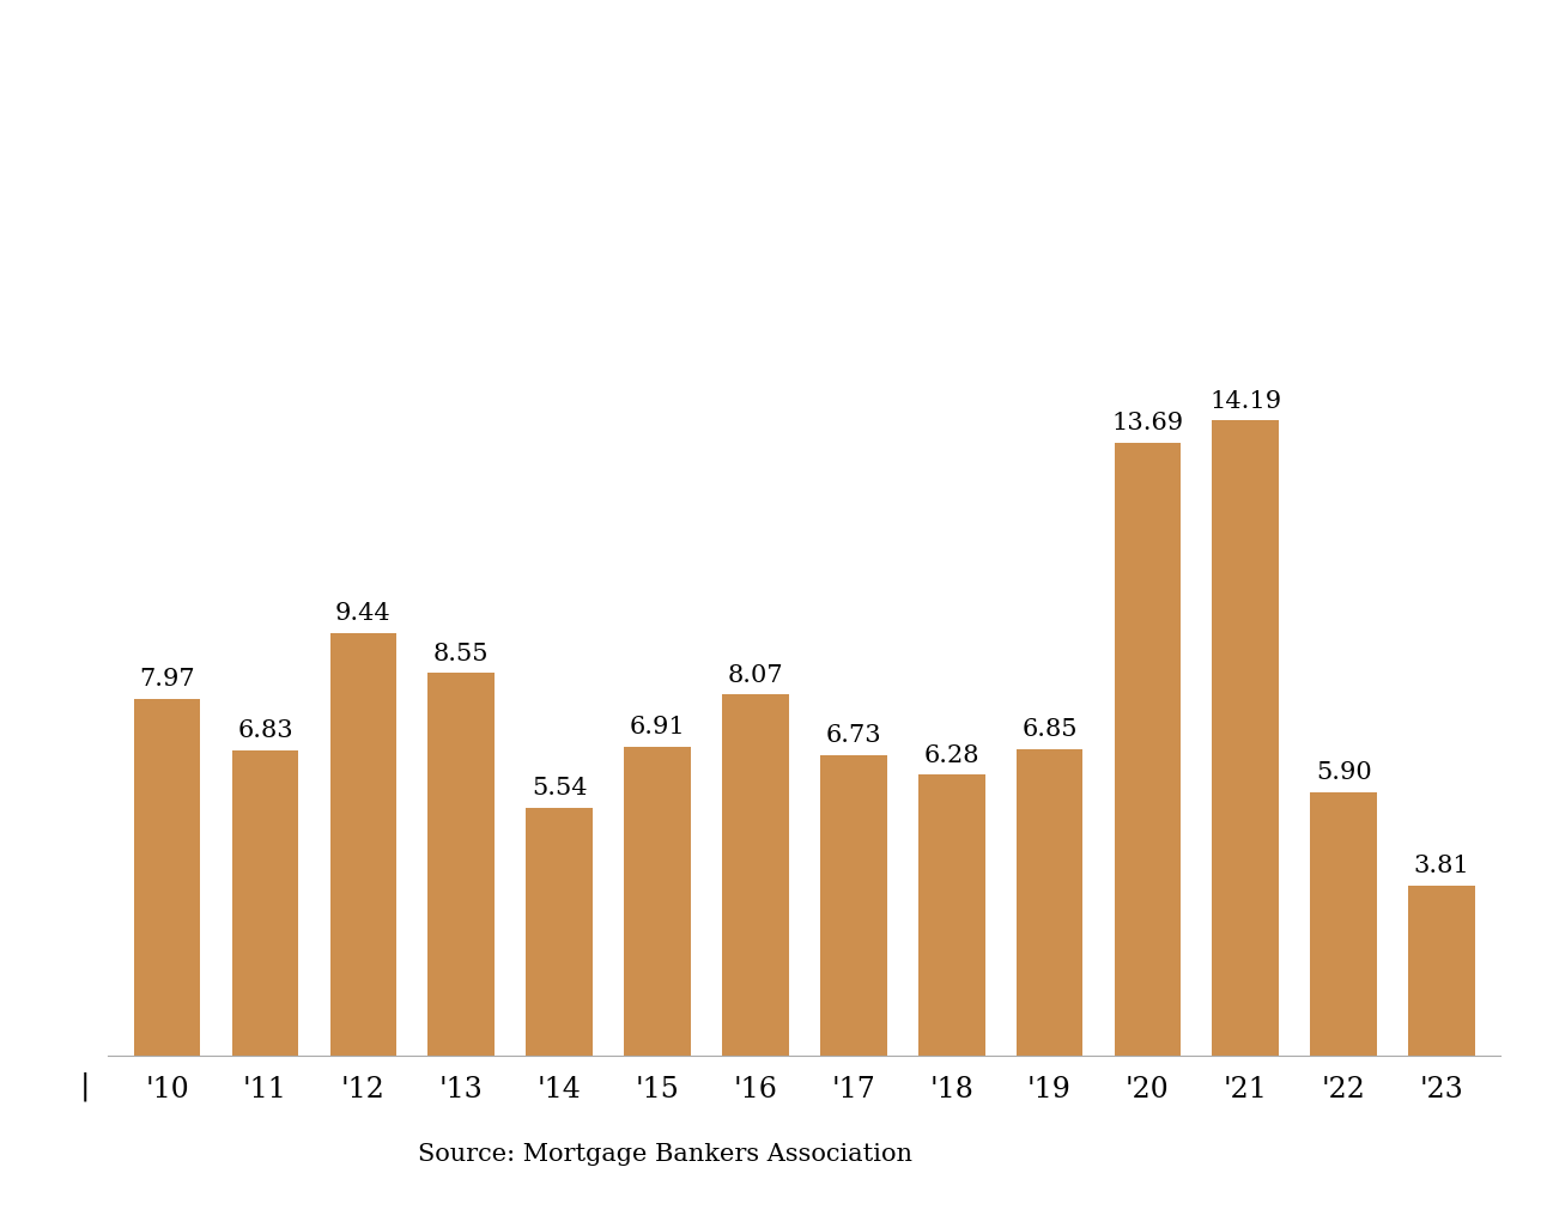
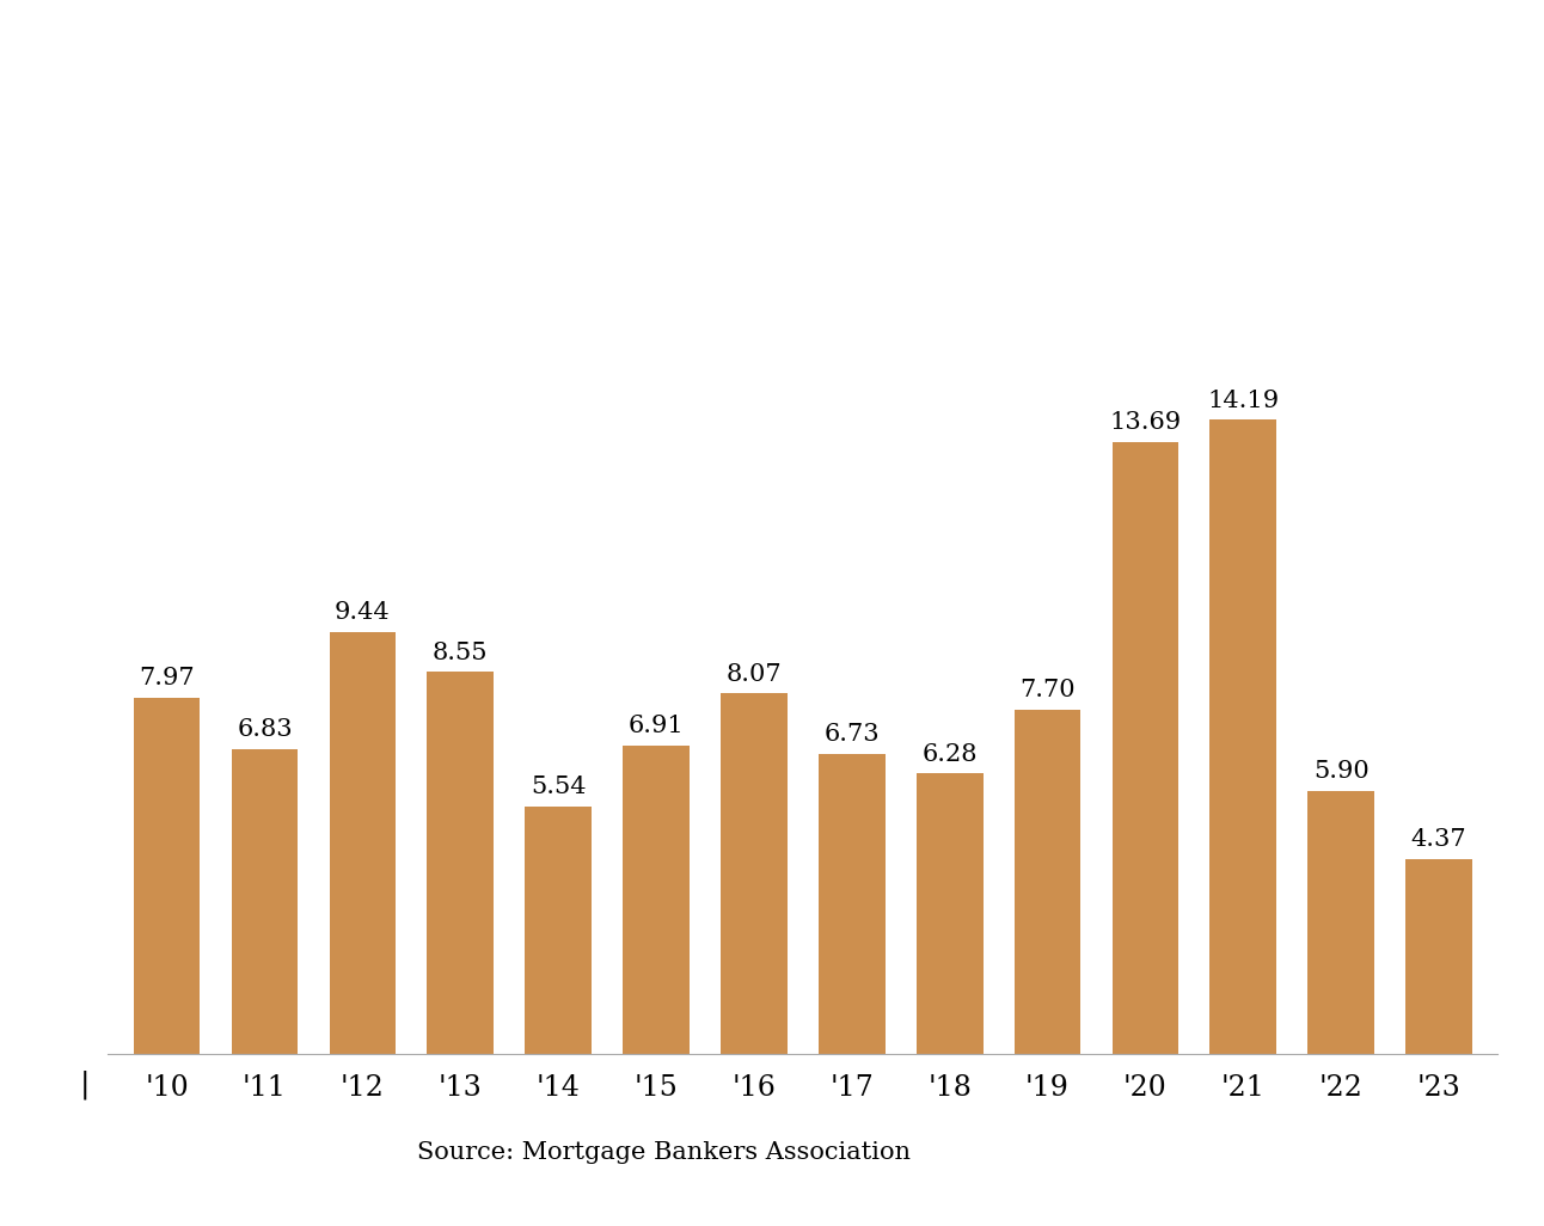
'19: 6.85 -> 7.70
'23: 3.81 -> 4.37
